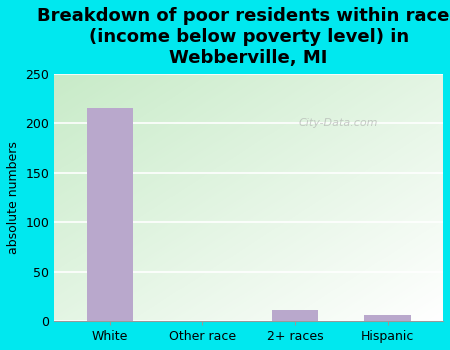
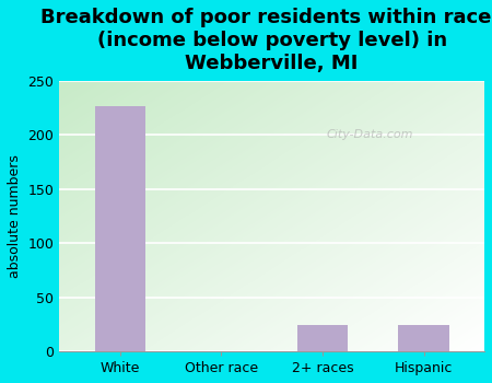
White: 215 -> 226
2+ races: 11 -> 24
Hispanic: 6 -> 24
